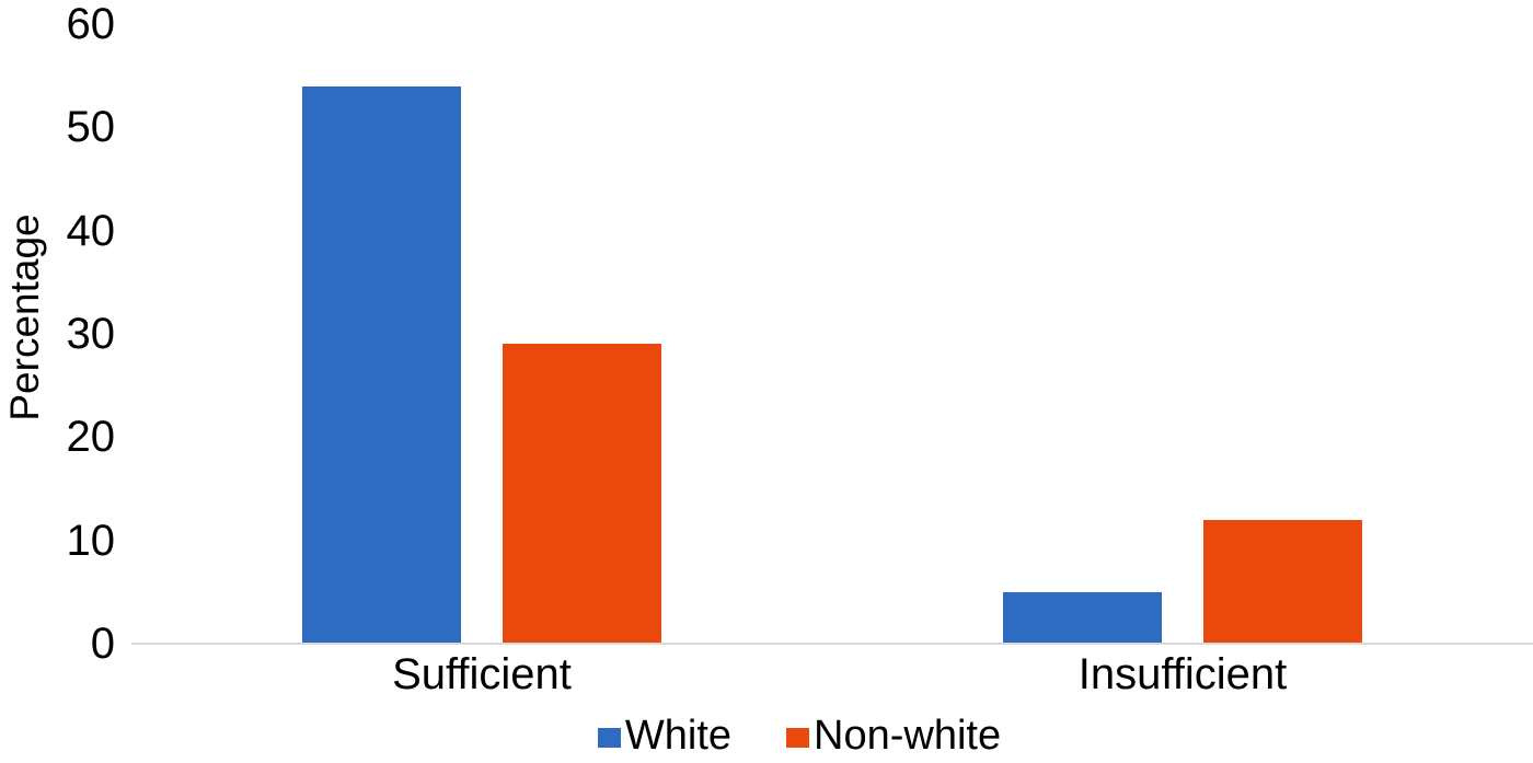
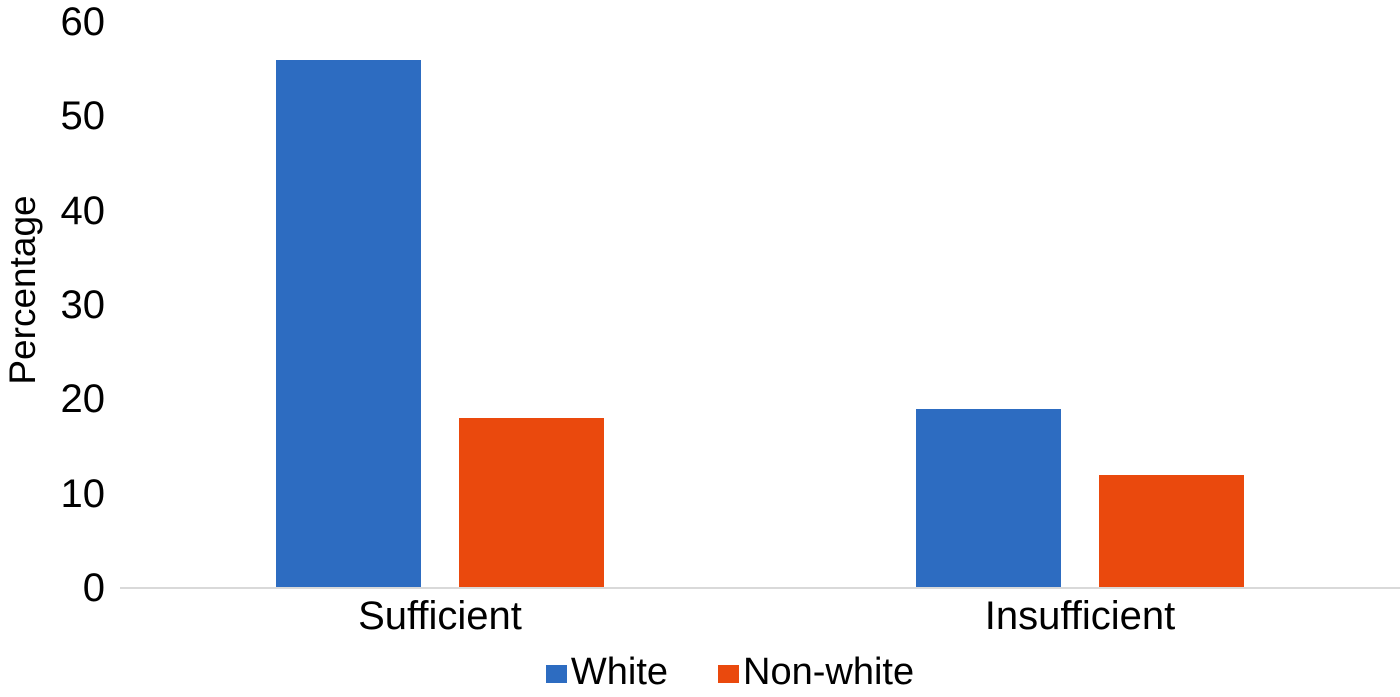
White/Sufficient: 54 -> 56
Non-white/Sufficient: 29 -> 18
White/Insufficient: 5 -> 19
